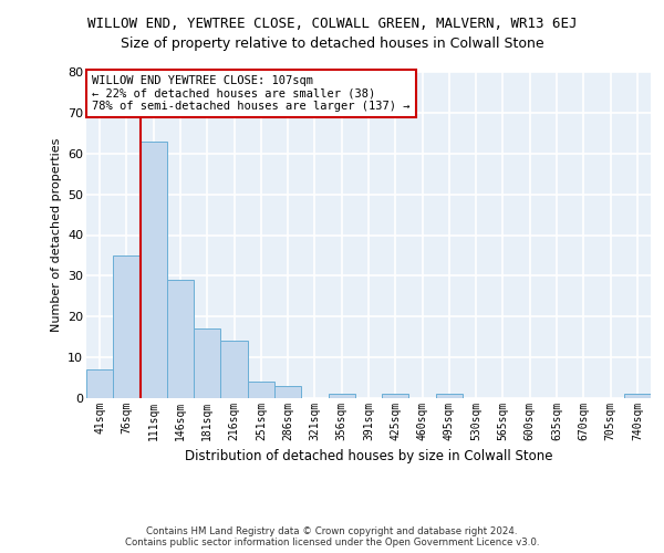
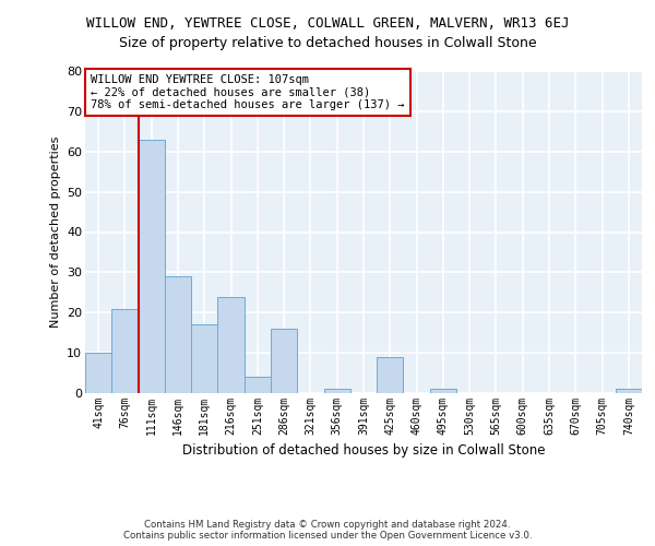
41sqm: 7 -> 10
76sqm: 35 -> 21
216sqm: 14 -> 24
286sqm: 3 -> 16
425sqm: 1 -> 9
